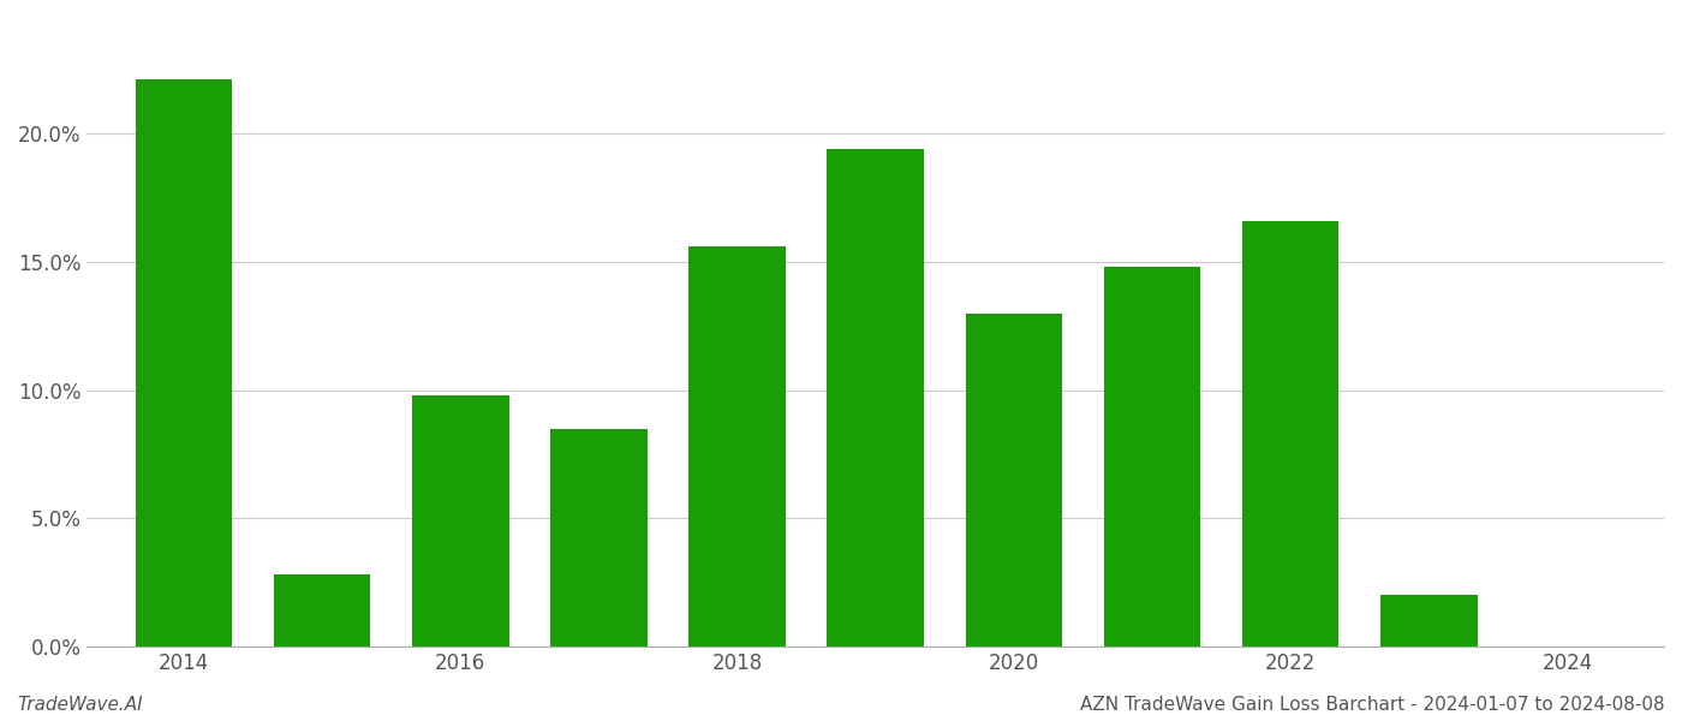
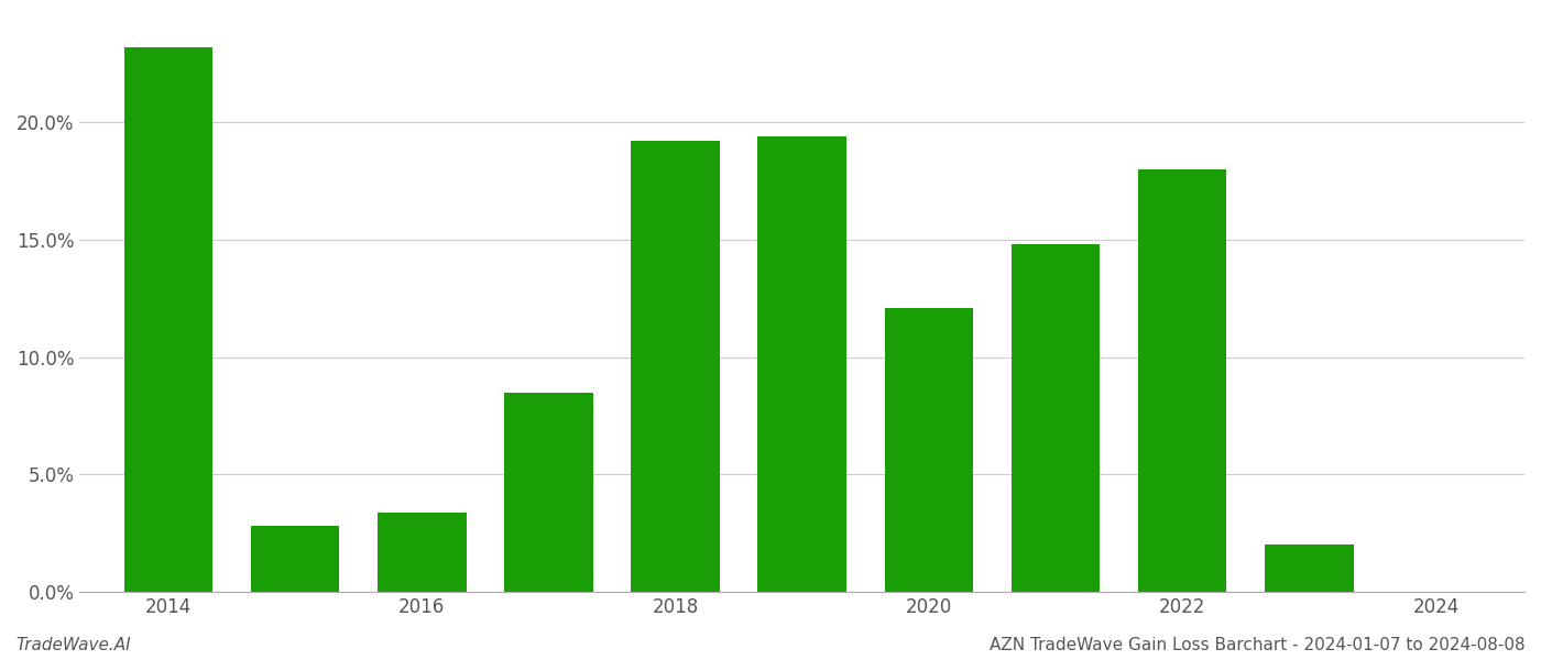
2014: 22.1% -> 23.2%
2016: 9.8% -> 3.4%
2018: 15.6% -> 19.2%
2020: 13.0% -> 12.1%
2022: 16.6% -> 18.0%
